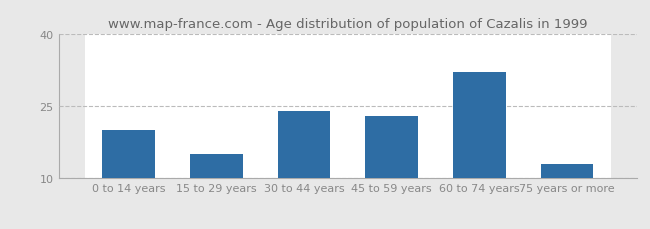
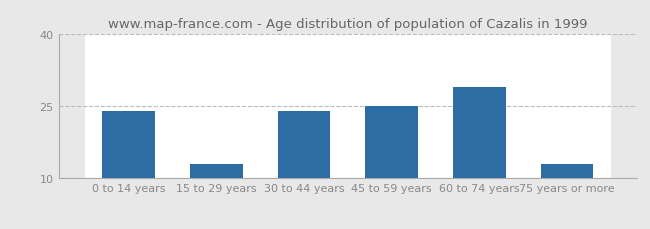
0 to 14 years: 20 -> 24
15 to 29 years: 15 -> 13
45 to 59 years: 23 -> 25
60 to 74 years: 32 -> 29
